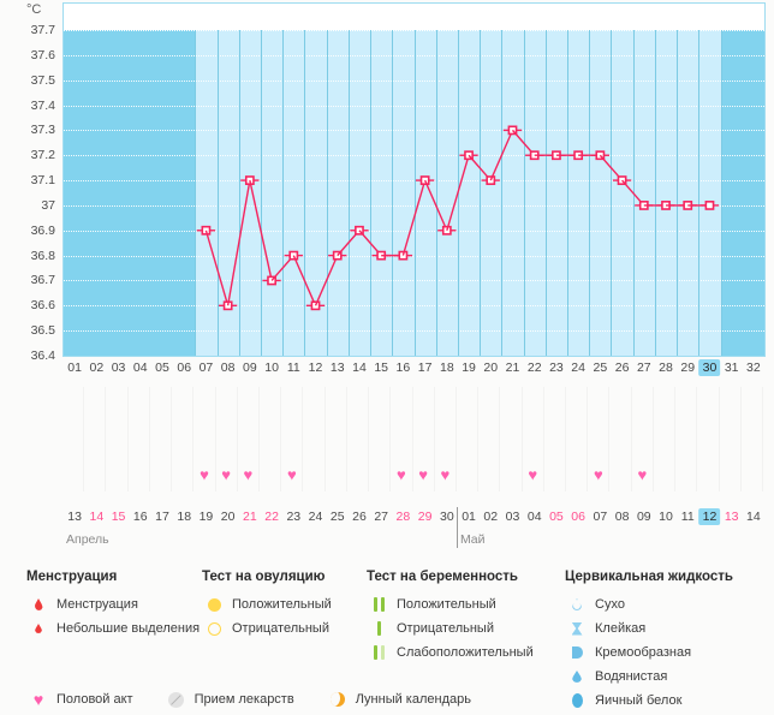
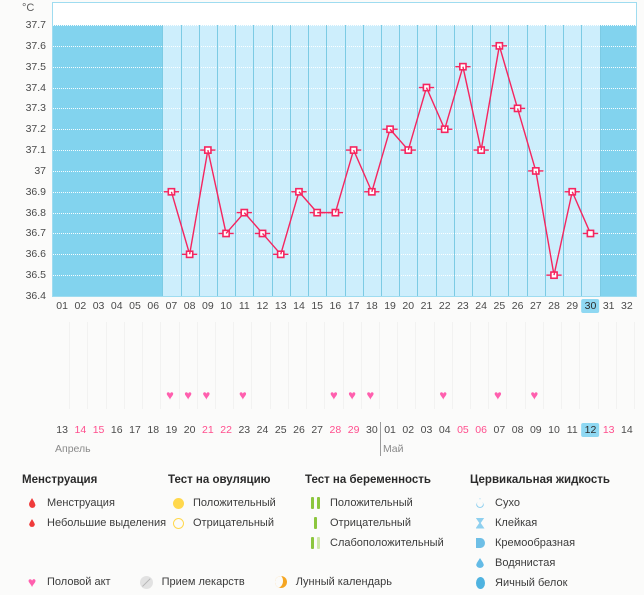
12: 36.6 -> 36.7
13: 36.8 -> 36.6
21: 37.3 -> 37.4
23: 37.2 -> 37.5
24: 37.2 -> 37.1
25: 37.2 -> 37.6
26: 37.1 -> 37.3
28: 37.0 -> 36.5
29: 37.0 -> 36.9
30: 37.0 -> 36.7
